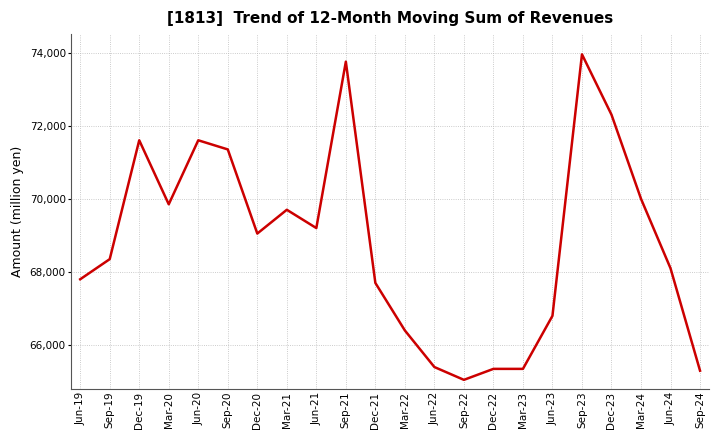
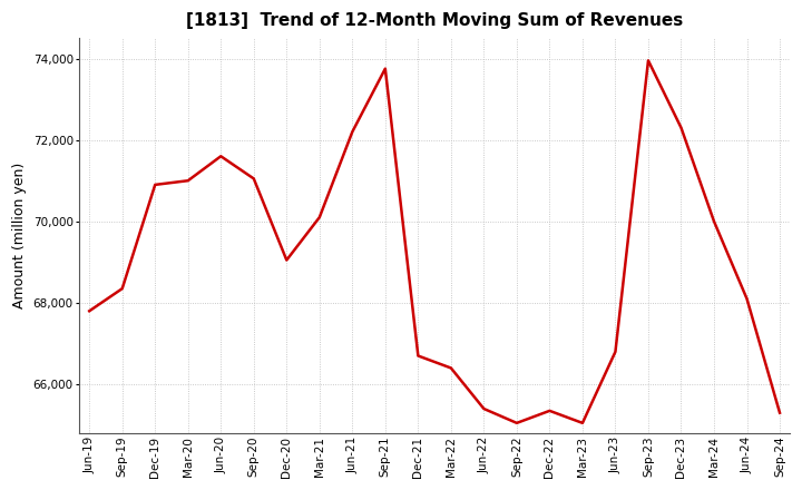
Dec-19: 71,600 -> 70,900
Mar-20: 69,850 -> 71,000
Sep-20: 71,350 -> 71,050
Mar-21: 69,700 -> 70,100
Jun-21: 69,200 -> 72,200
Dec-21: 67,700 -> 66,700
Mar-23: 65,350 -> 65,050
